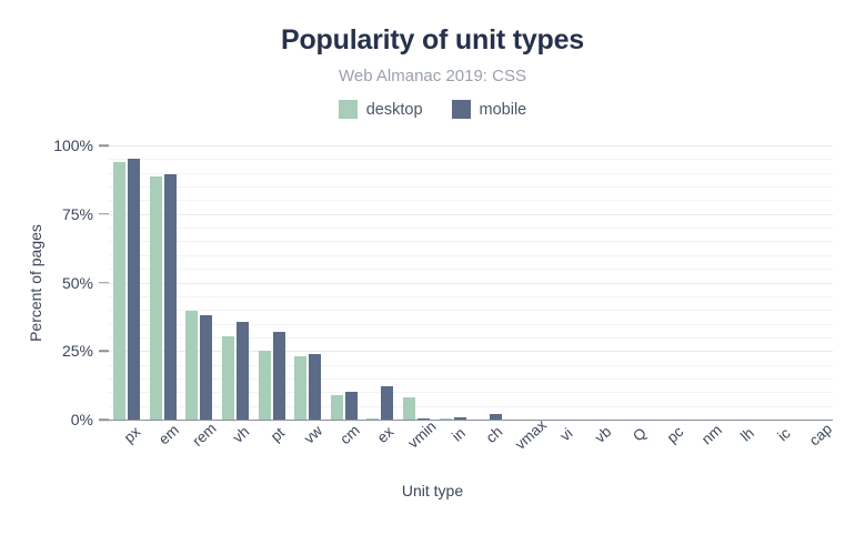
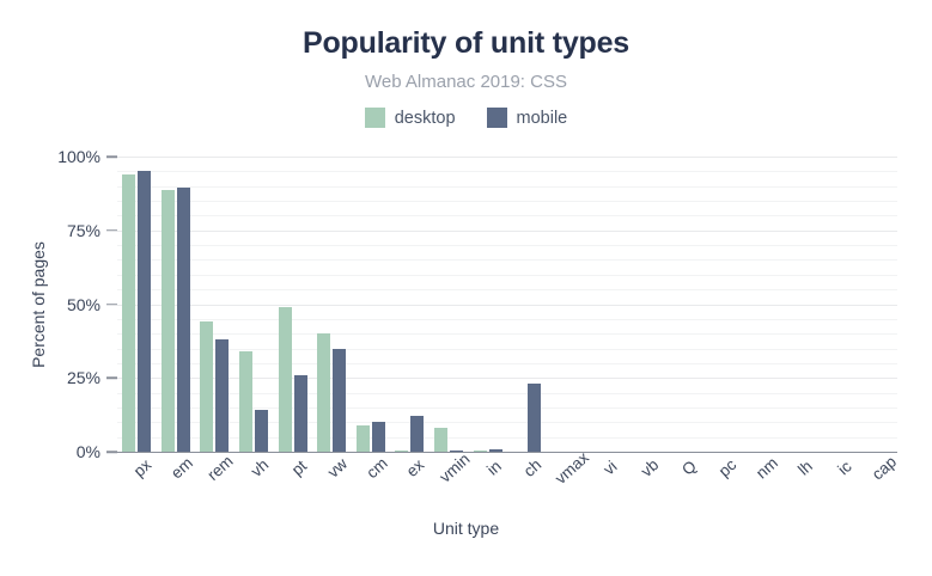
desktop/rem: 40% -> 44%
desktop/vh: 30% -> 34%
mobile/vh: 36% -> 14%
desktop/pt: 25% -> 49%
mobile/pt: 32% -> 26%
desktop/vw: 23% -> 40%
mobile/vw: 24% -> 35%
mobile/ch: 2% -> 23%
